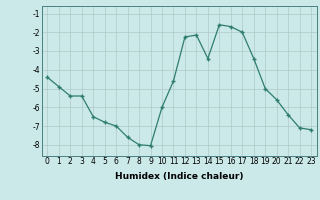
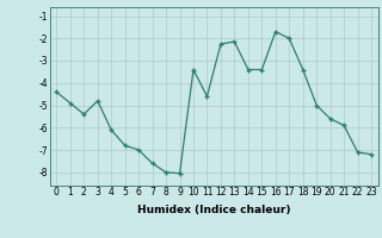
3: -5.4 -> -4.8
4: -6.5 -> -6.1
10: -6.0 -> -3.4
15: -1.6 -> -3.4
21: -6.4 -> -5.9
